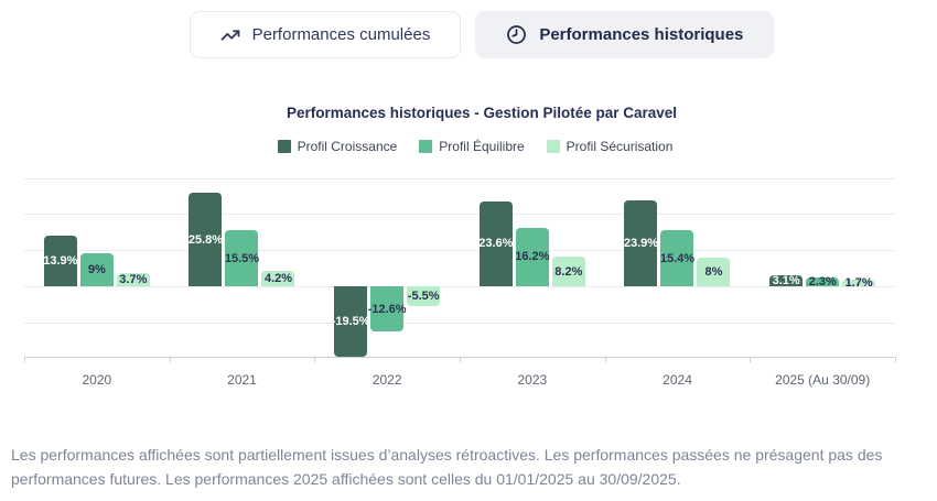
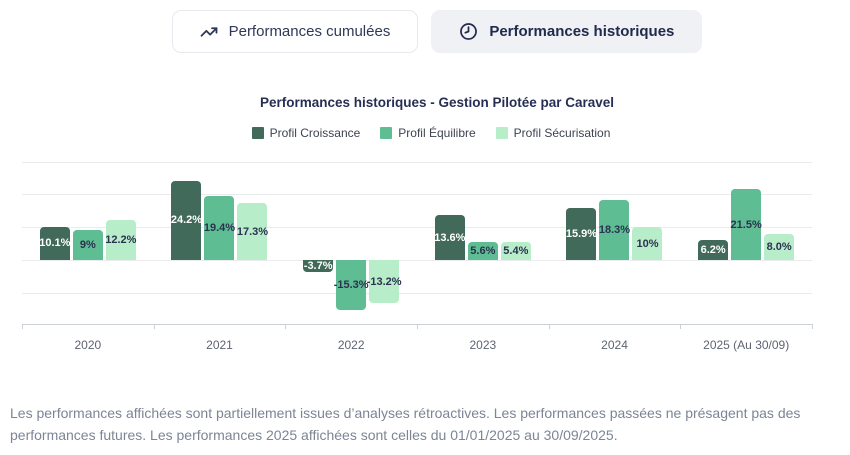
Profil Croissance/2020: 13.9% -> 10.1%
Profil Sécurisation/2020: 3.7% -> 12.2%
Profil Croissance/2021: 25.8% -> 24.2%
Profil Équilibre/2021: 15.5% -> 19.4%
Profil Sécurisation/2021: 4.2% -> 17.3%
Profil Croissance/2022: -19.5% -> -3.7%
Profil Équilibre/2022: -12.6% -> -15.3%
Profil Sécurisation/2022: -5.5% -> -13.2%
Profil Croissance/2023: 23.6% -> 13.6%
Profil Équilibre/2023: 16.2% -> 5.6%
Profil Sécurisation/2023: 8.2% -> 5.4%
Profil Croissance/2024: 23.9% -> 15.9%
Profil Équilibre/2024: 15.4% -> 18.3%
Profil Sécurisation/2024: 8% -> 10%
Profil Croissance/2025 (Au 30/09): 3.1% -> 6.2%
Profil Équilibre/2025 (Au 30/09): 2.3% -> 21.5%
Profil Sécurisation/2025 (Au 30/09): 1.7% -> 8.0%
